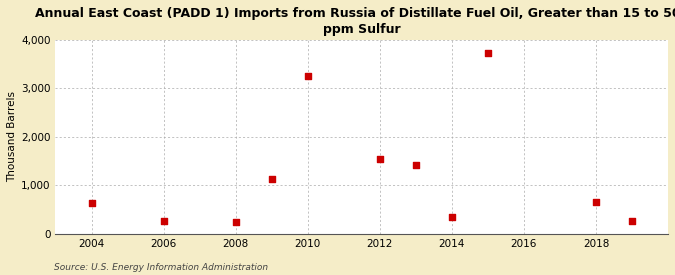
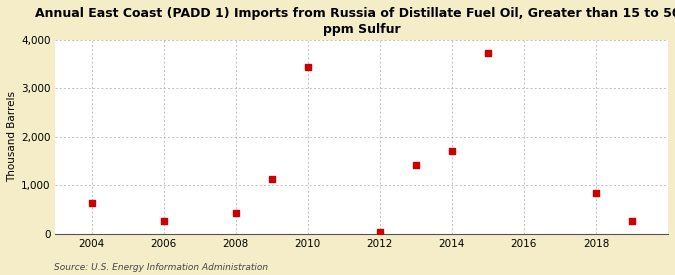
2008: 250 -> 430
2010: 3,250 -> 3,450
2012: 1,550 -> 30
2014: 350 -> 1,700
2018: 650 -> 840
